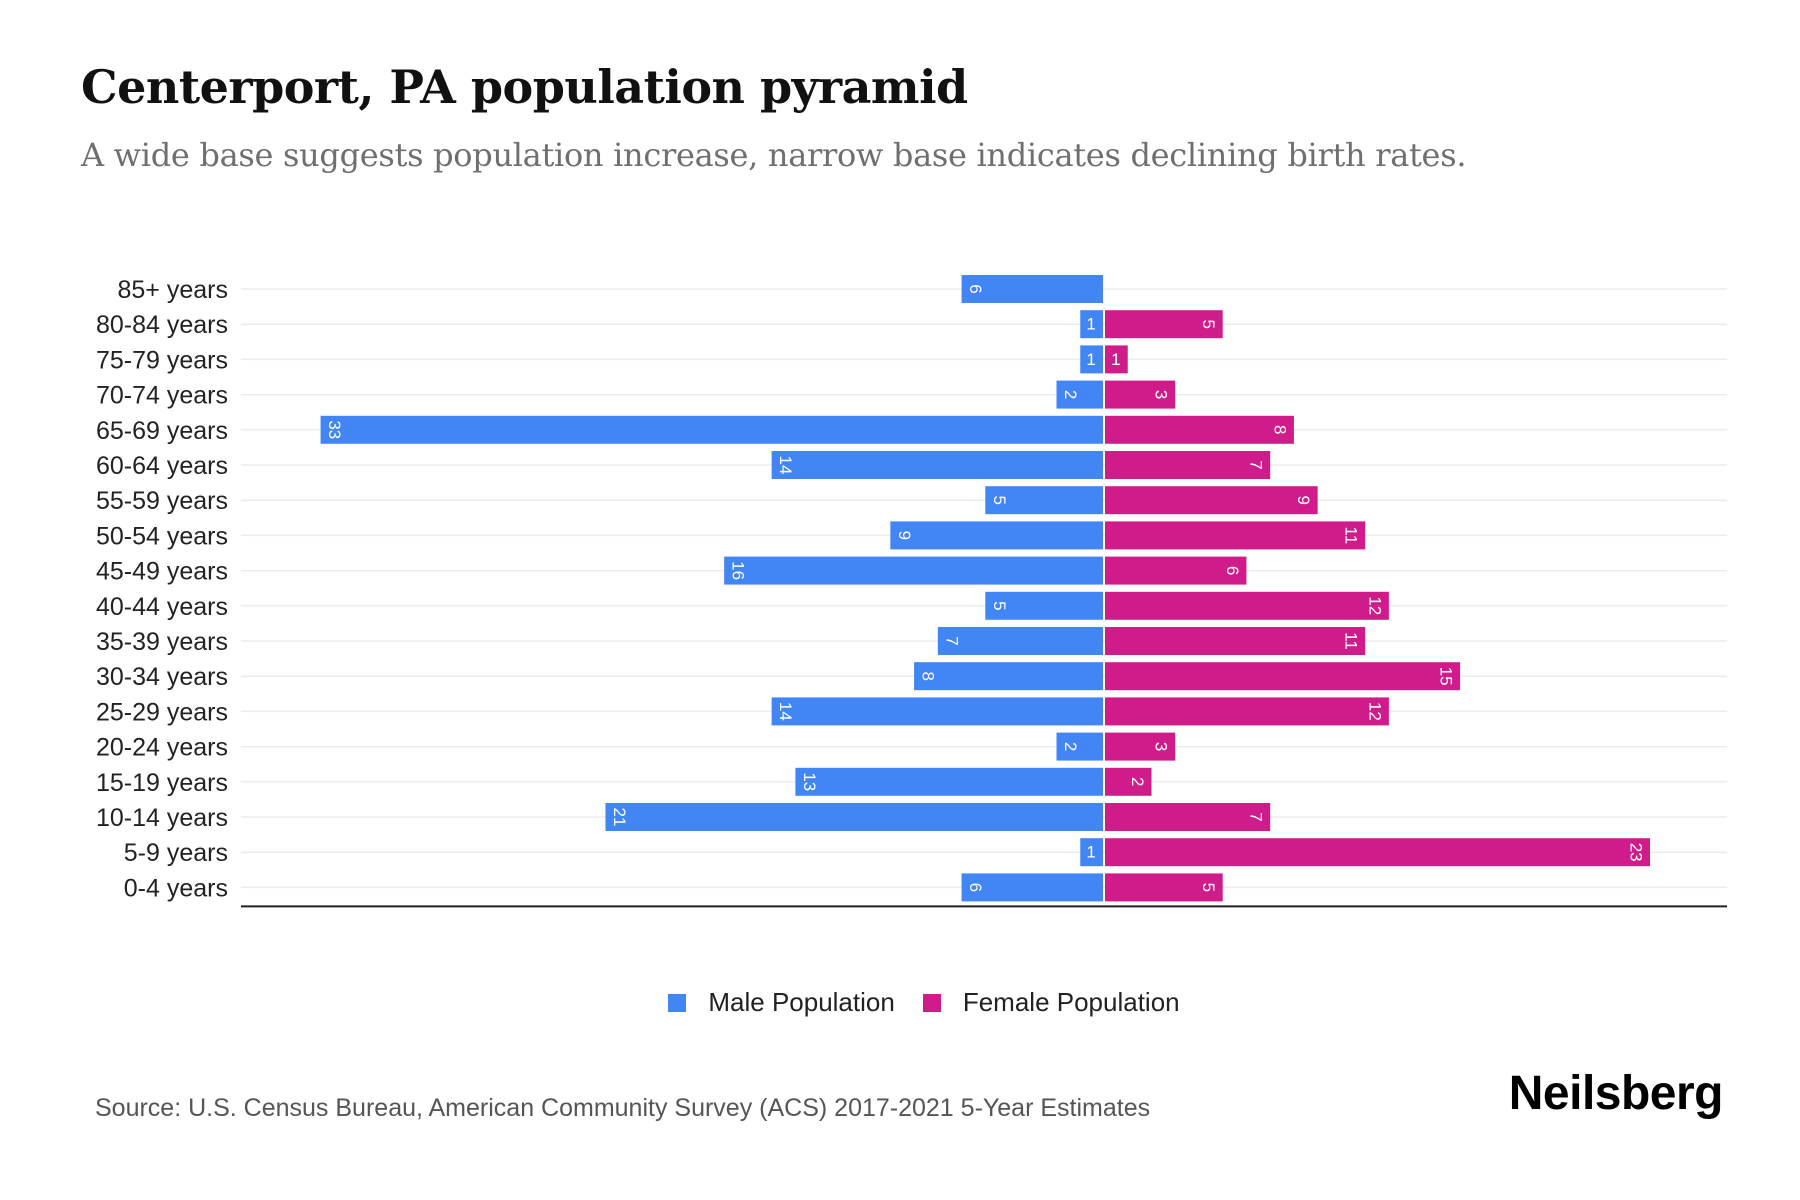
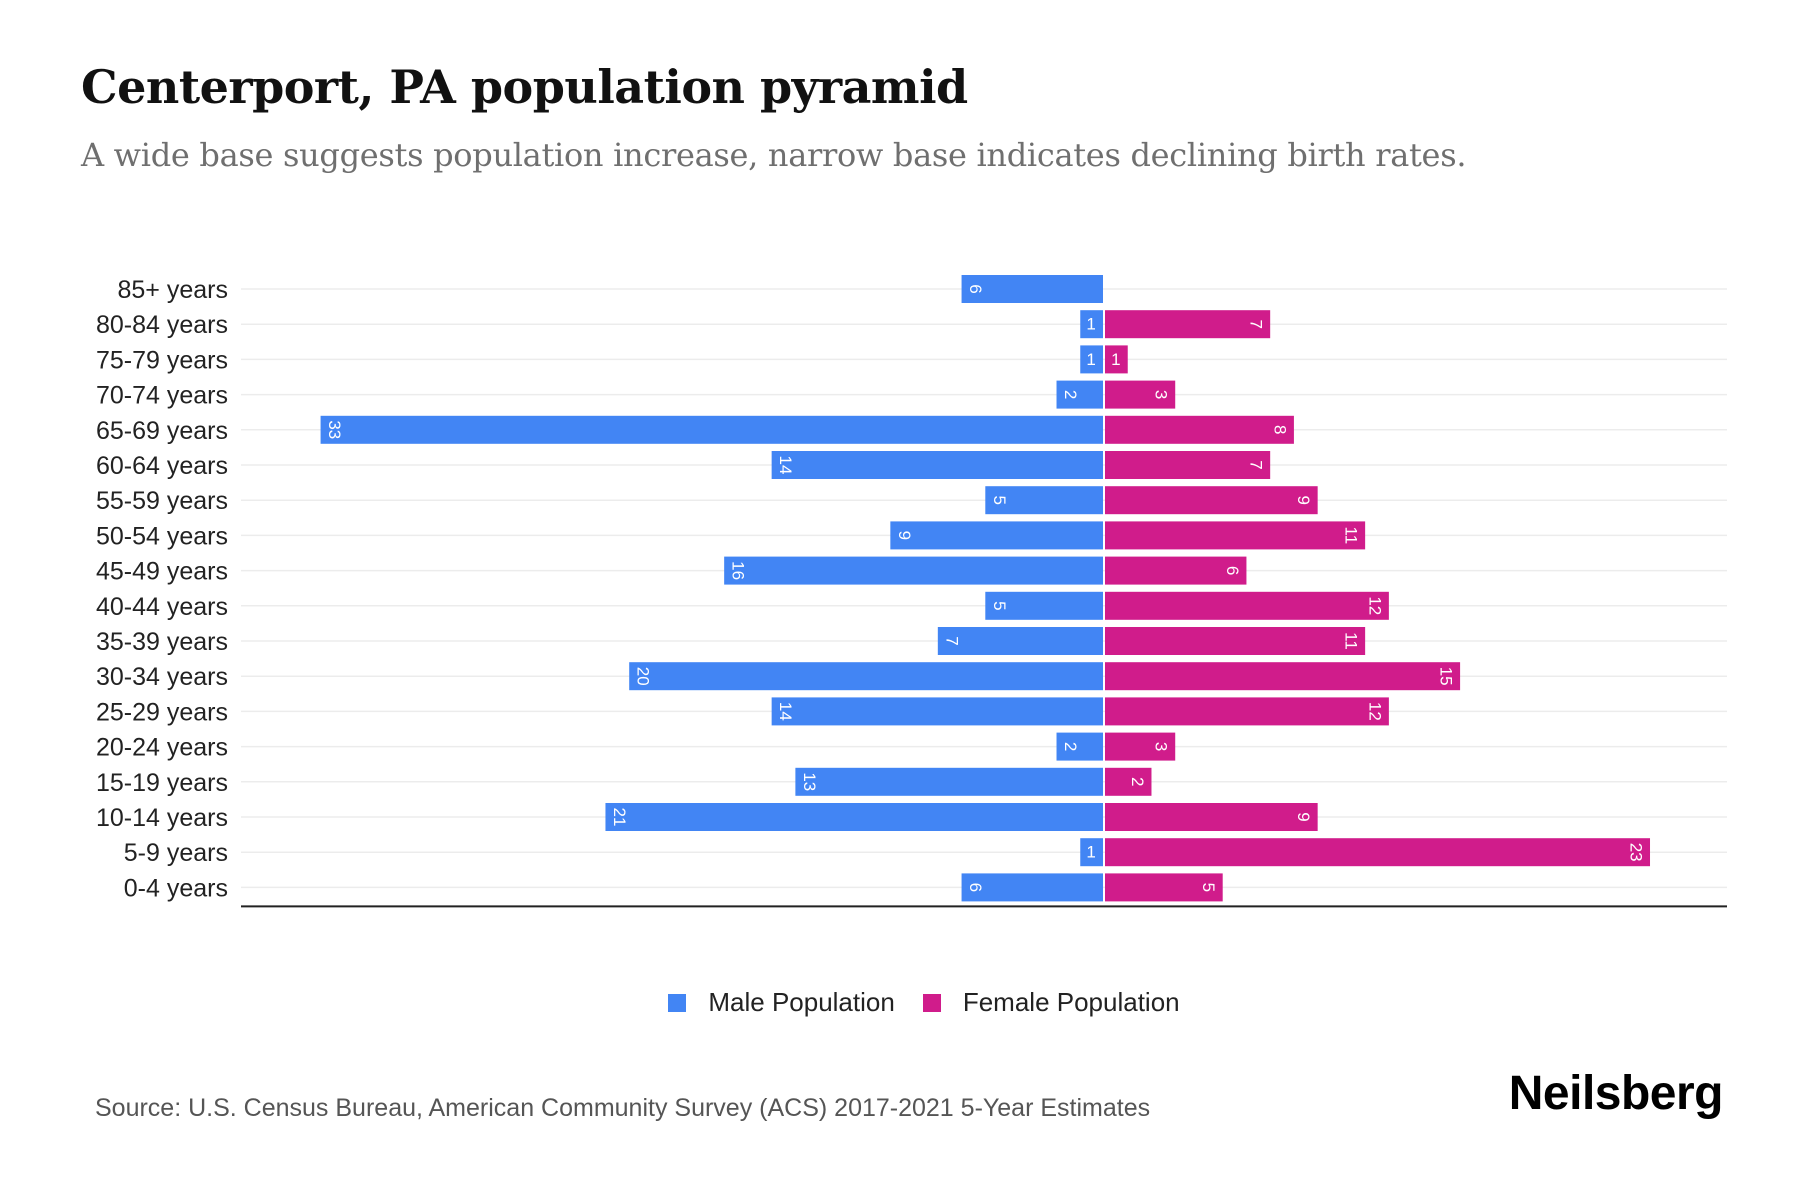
Female Population/80-84 years: 5 -> 7
Male Population/30-34 years: 8 -> 20
Female Population/10-14 years: 7 -> 9
